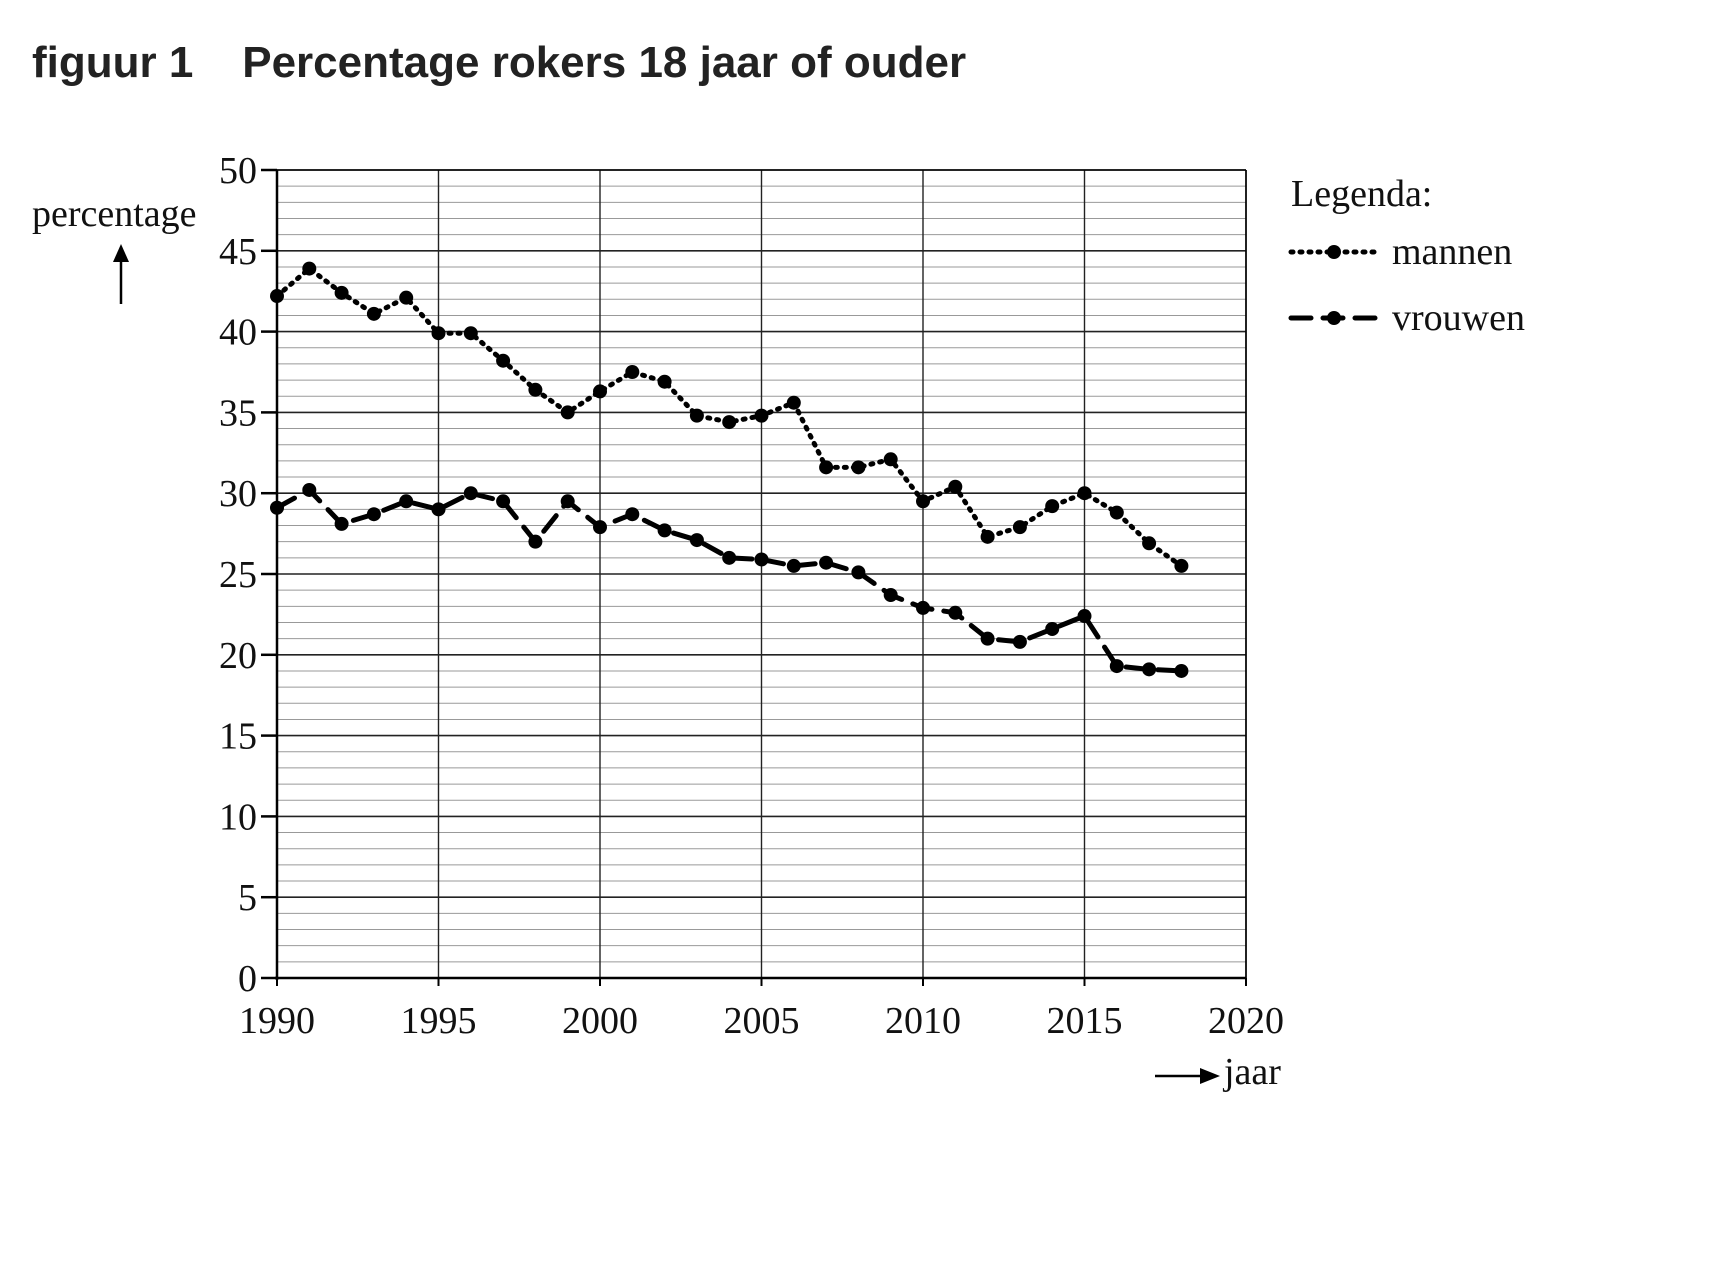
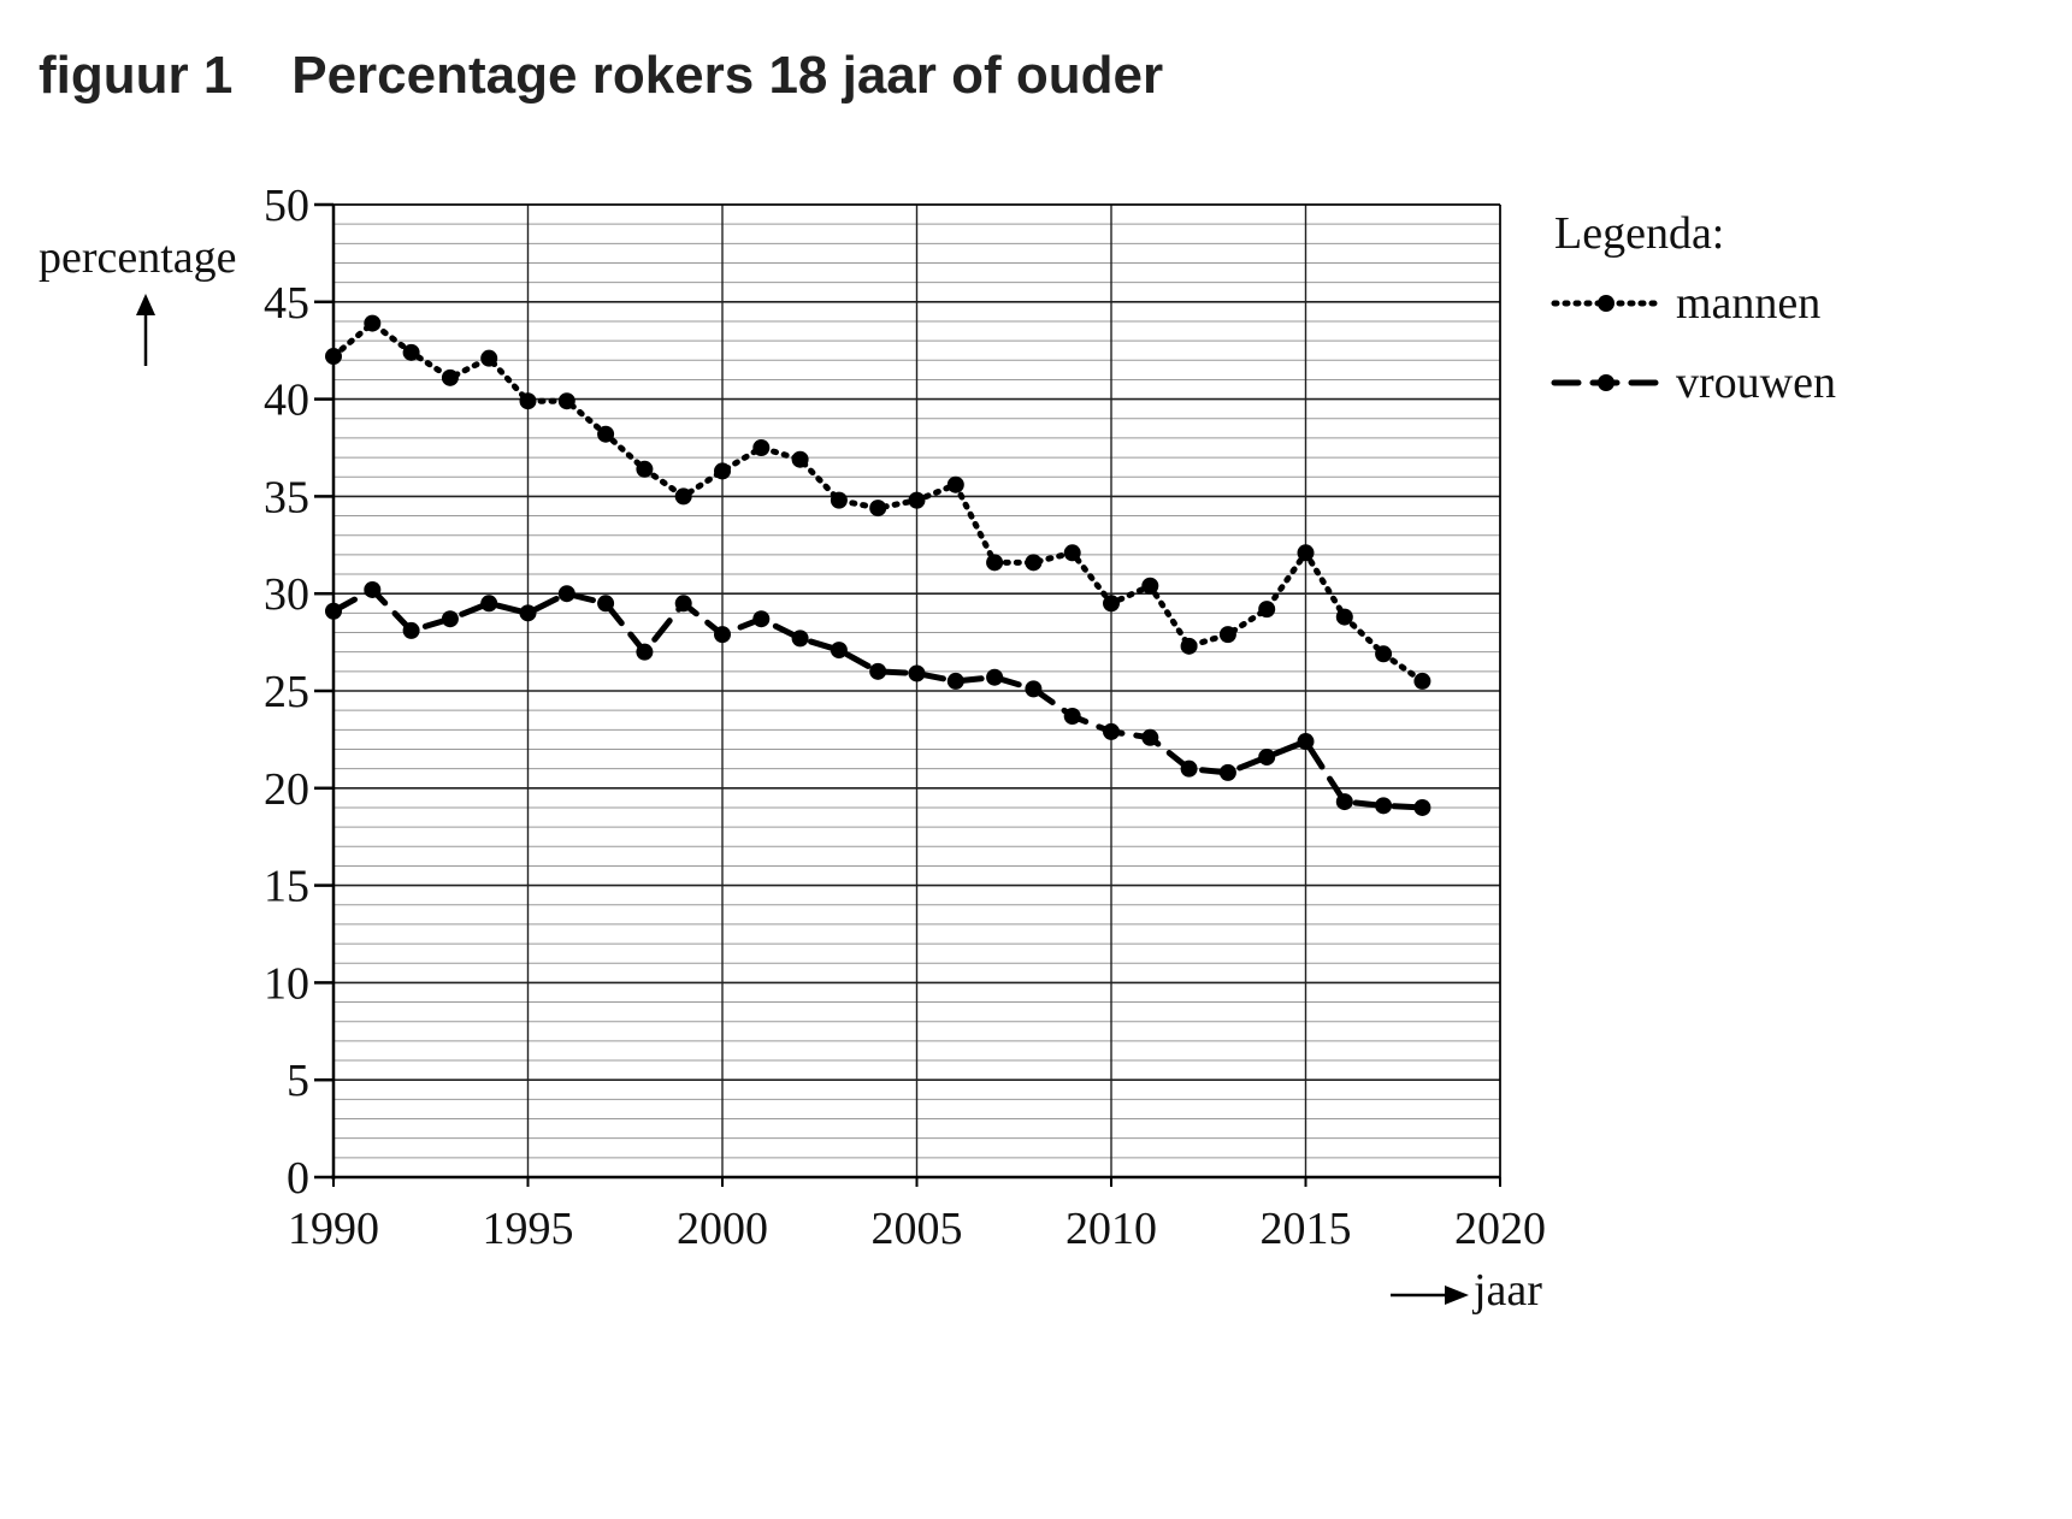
mannen/2015: 30.0 -> 32.1
